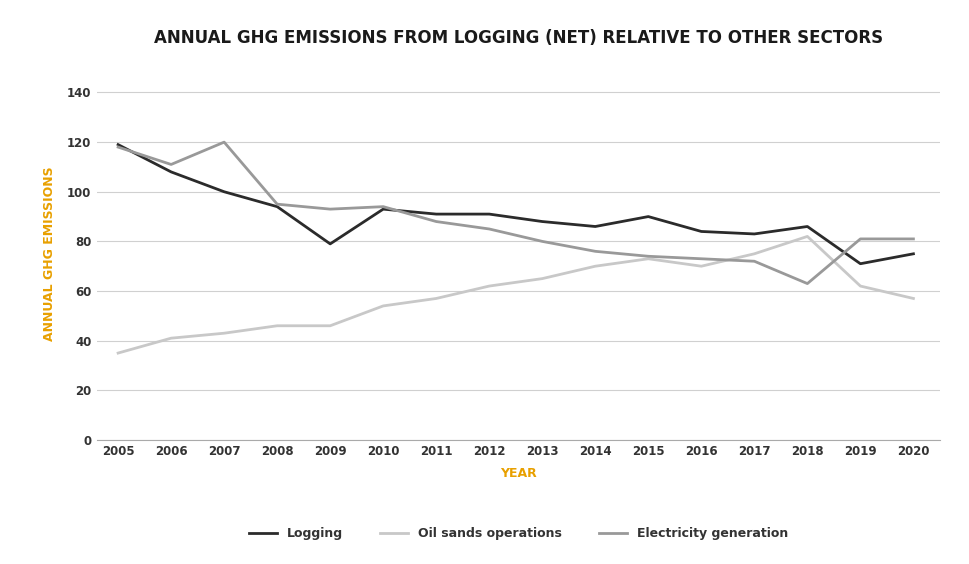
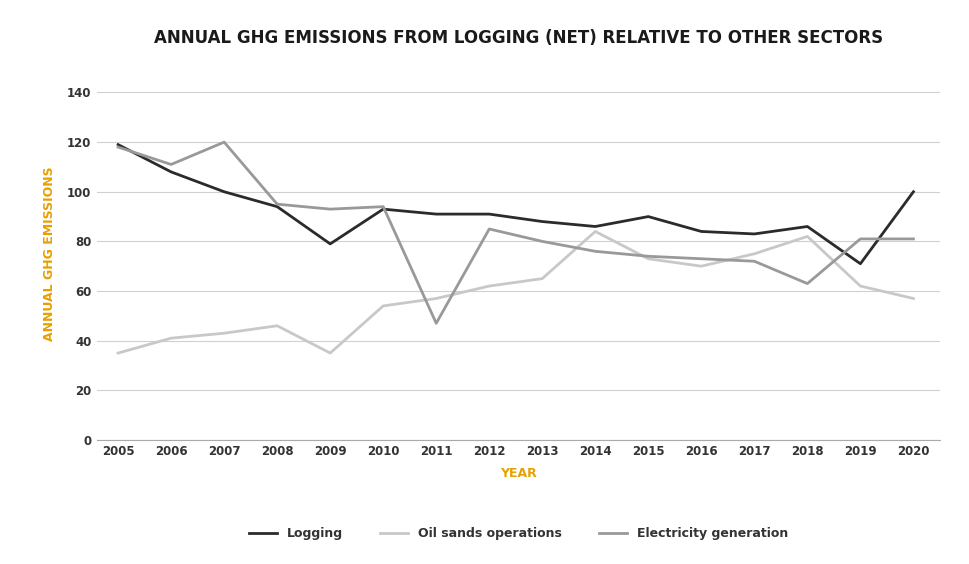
Oil sands operations/2009: 46 -> 35
Electricity generation/2011: 88 -> 47
Oil sands operations/2014: 70 -> 84
Logging/2020: 75 -> 100
